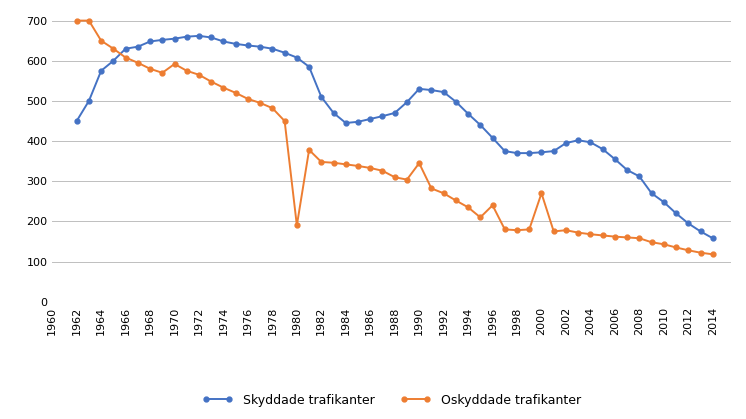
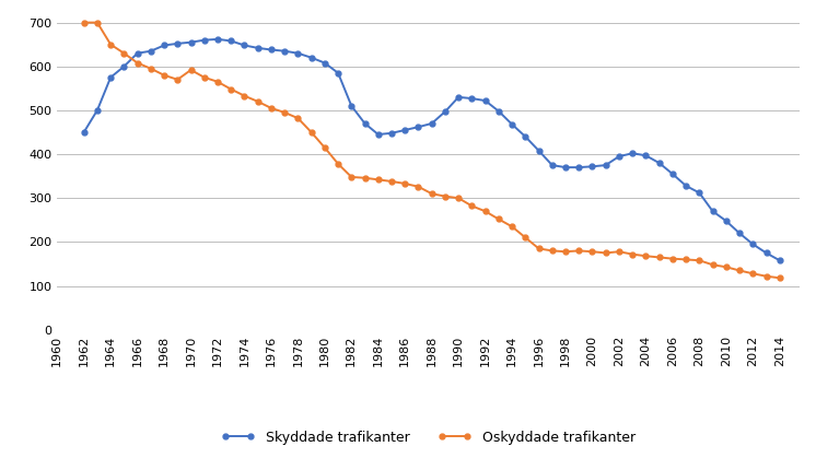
Oskyddade trafikanter/1980: 190 -> 415
Oskyddade trafikanter/1990: 345 -> 300
Oskyddade trafikanter/1996: 240 -> 185
Oskyddade trafikanter/2000: 270 -> 178
